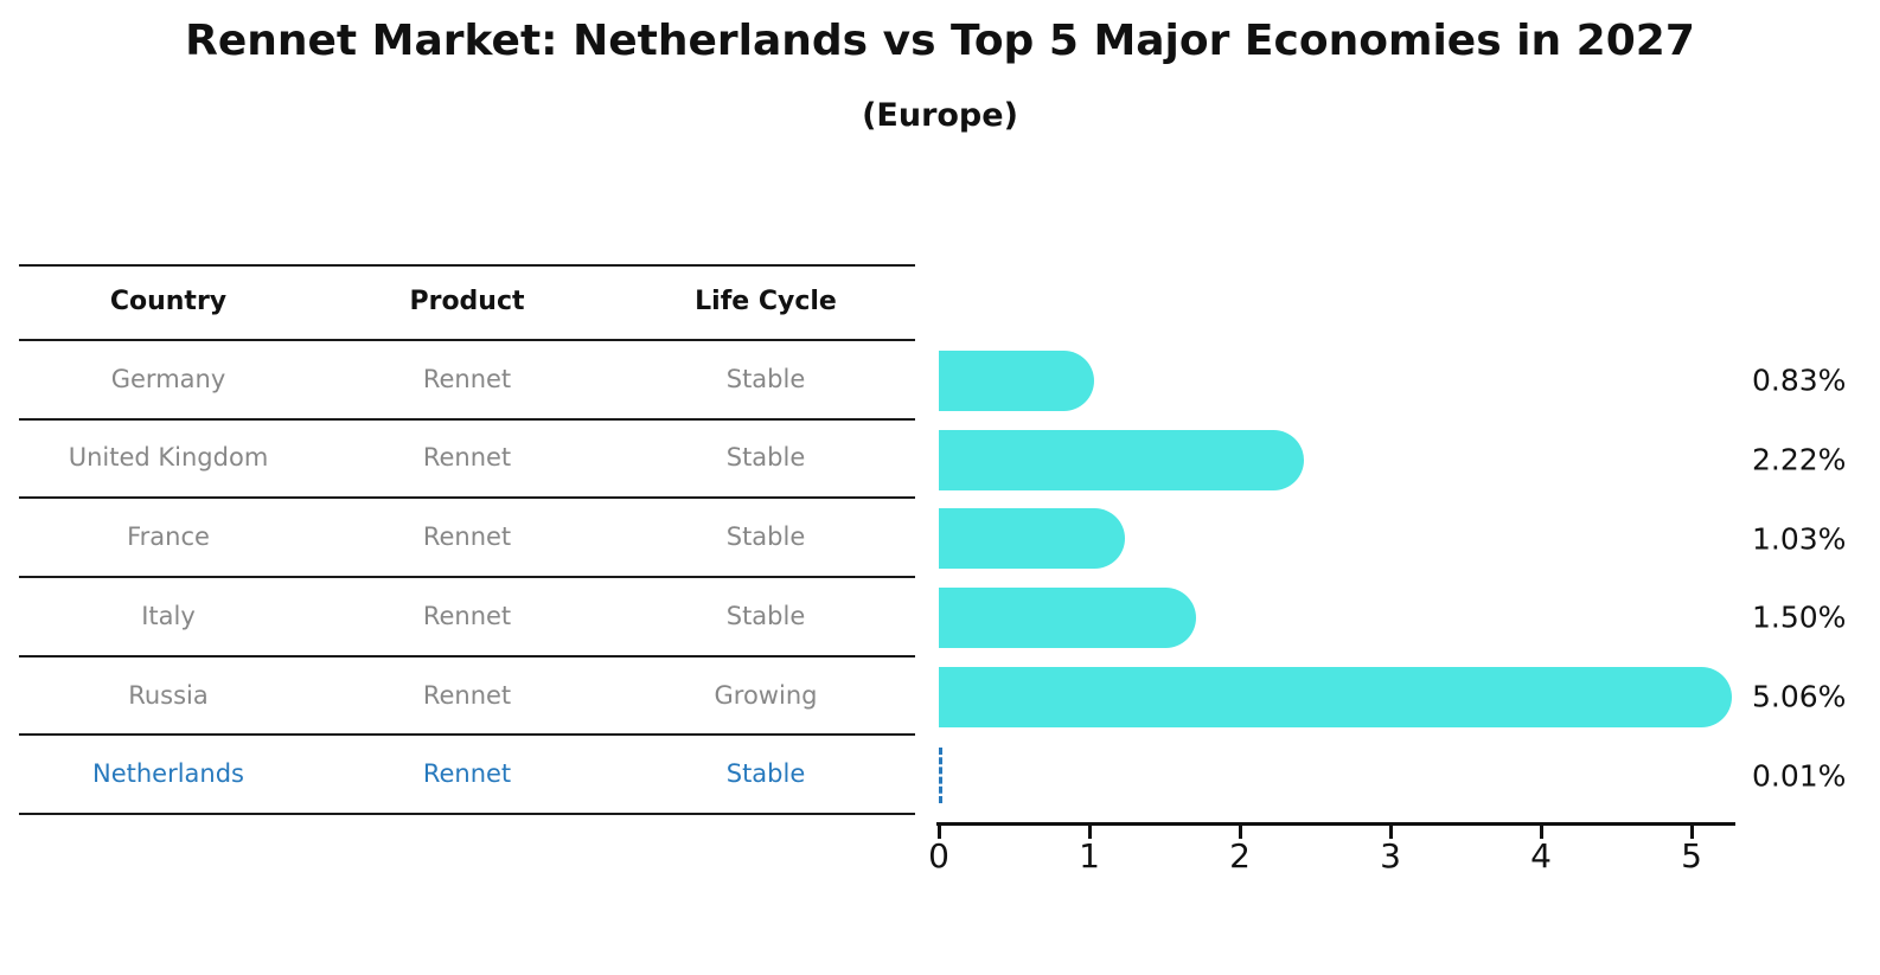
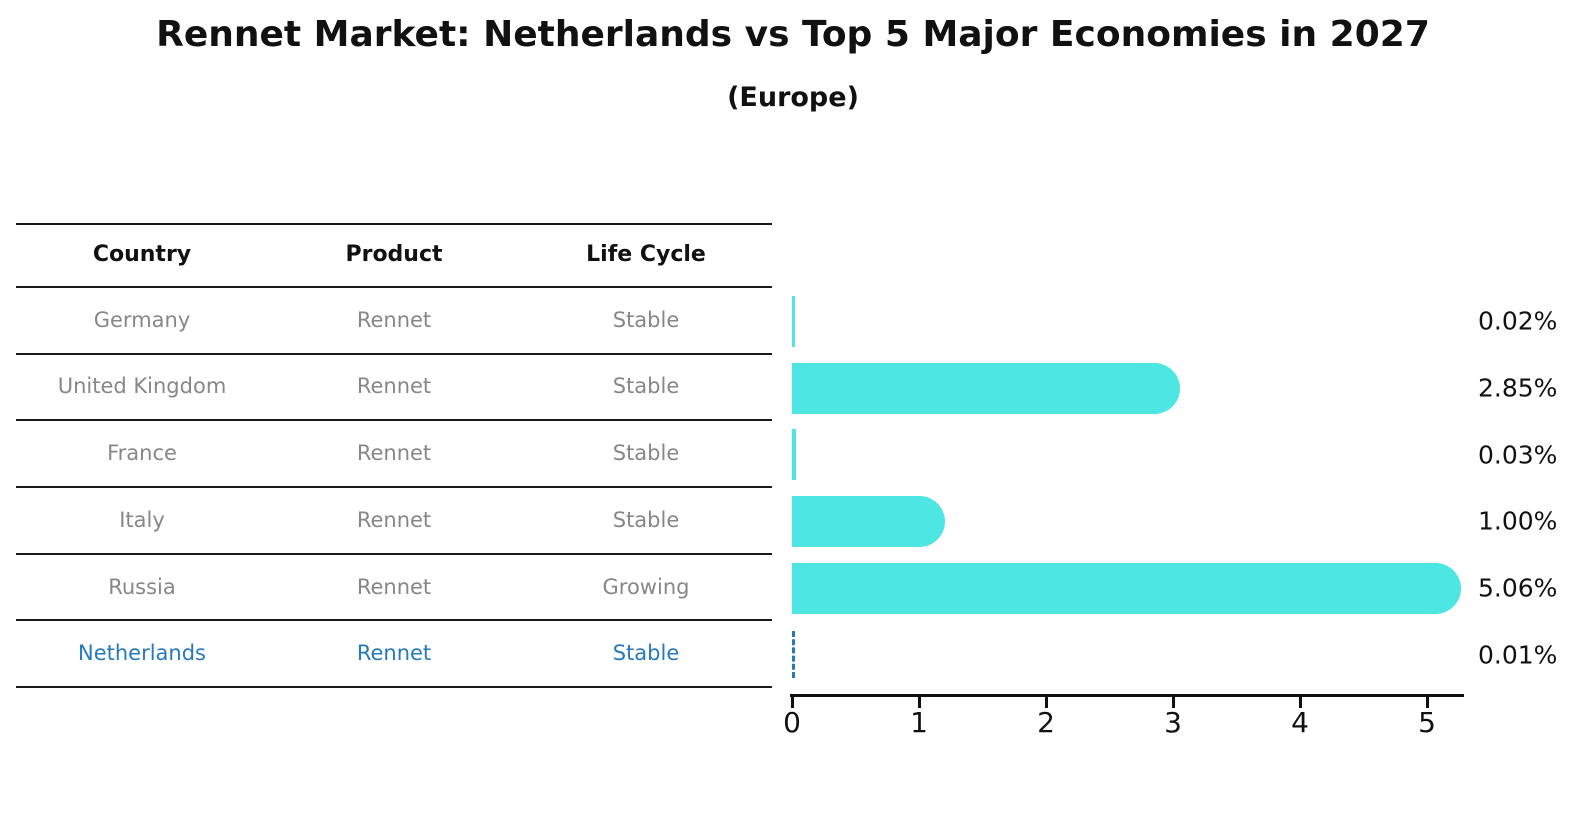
Germany: 0.83% -> 0.02%
United Kingdom: 2.22% -> 2.85%
France: 1.03% -> 0.03%
Italy: 1.50% -> 1.00%
